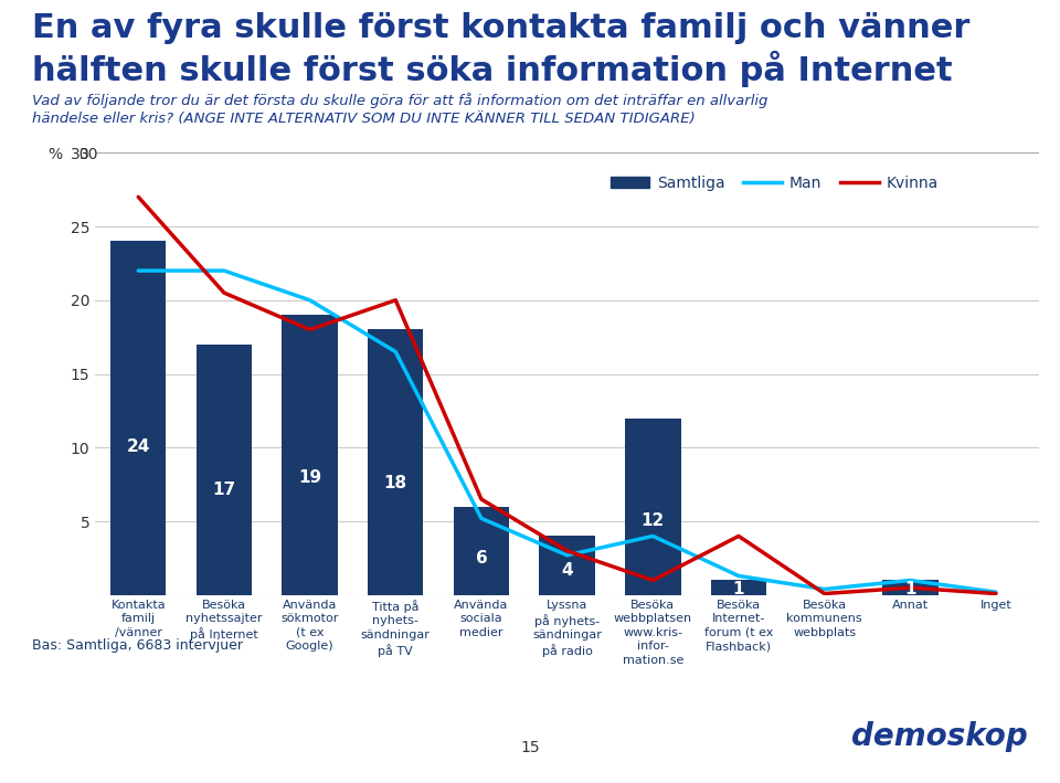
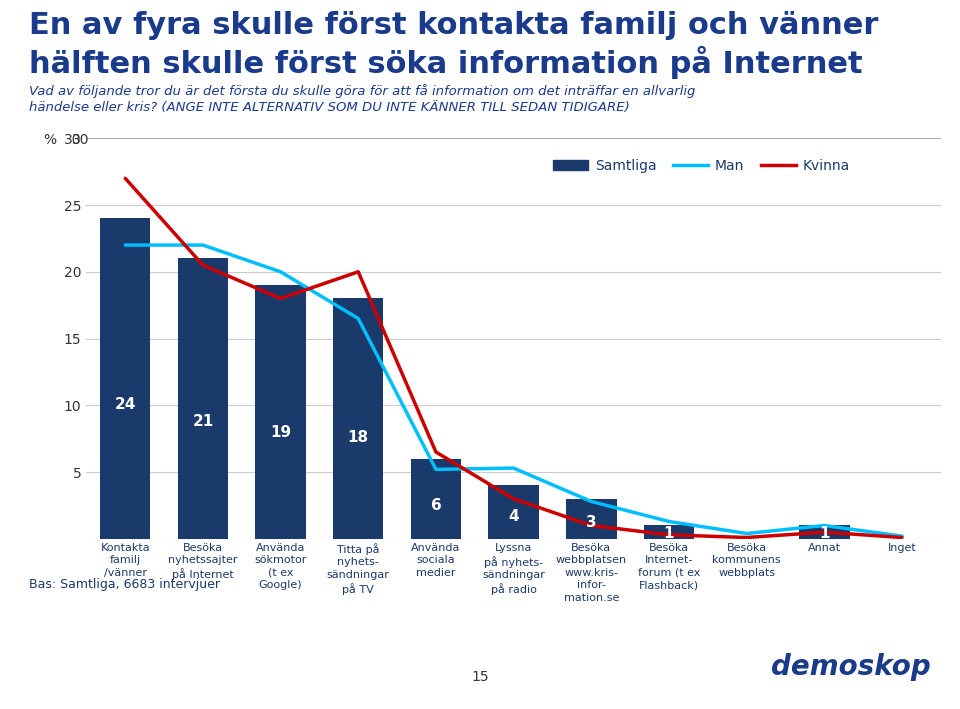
Samtliga/Besöka nyhetssajter på Internet: 17 -> 21
Man/Lyssna på nyhets- sändningar på radio: 2.7 -> 5.3
Samtliga/Besöka webbplatsen www.kris- infor- mation.se: 12 -> 3
Man/Besöka webbplatsen www.kris- infor- mation.se: 4 -> 3
Kvinna/Besöka Internet- forum (t ex Flashback): 4.0 -> 0.3
